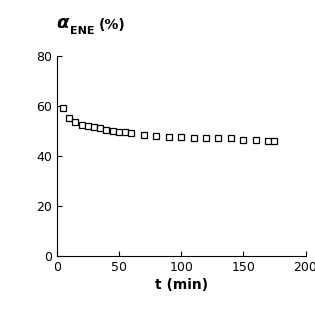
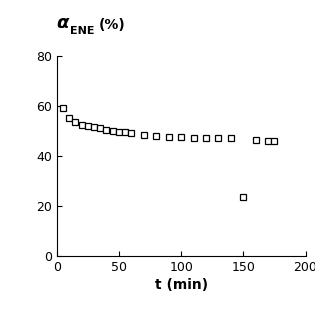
150: 46.5 -> 23.5
